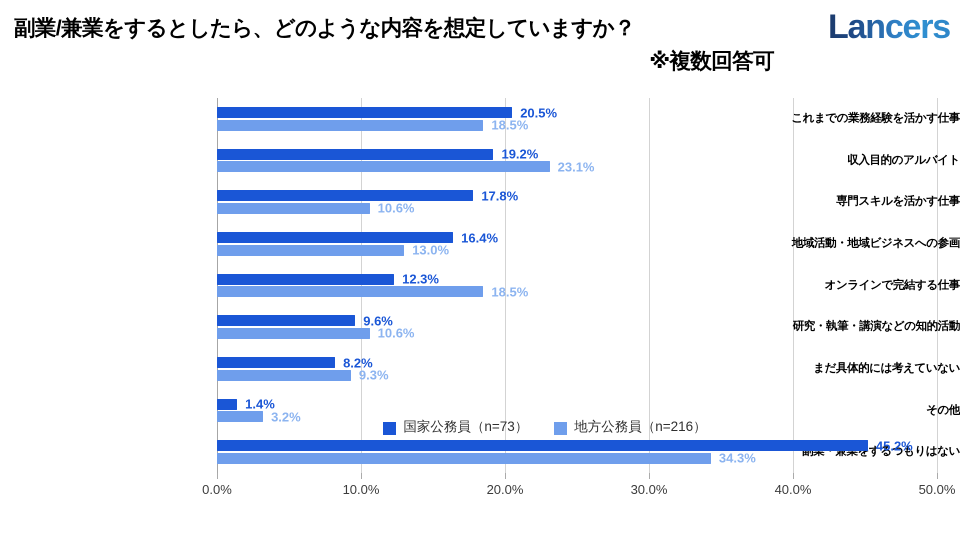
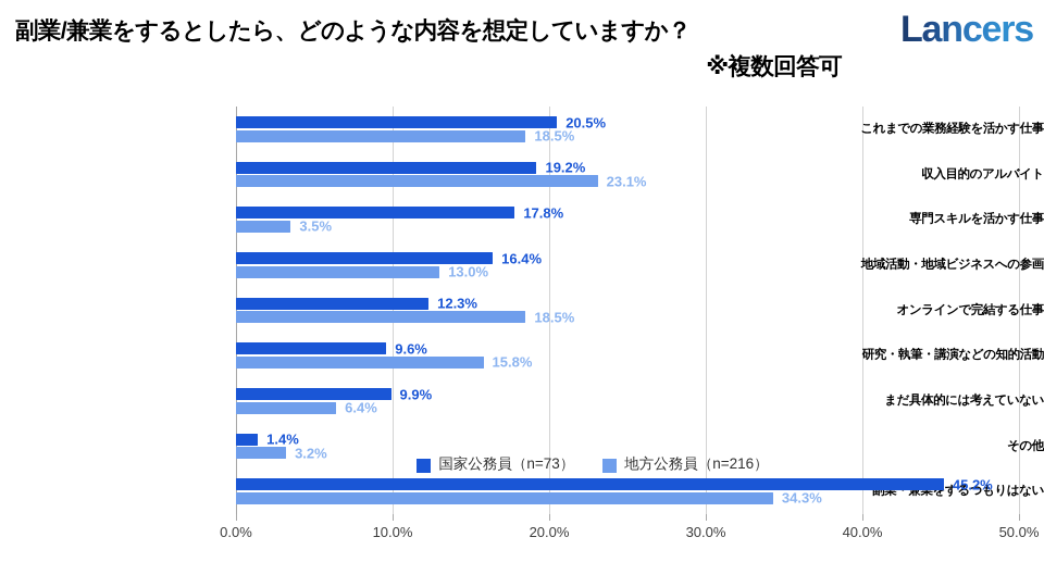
地方公務員（n=216）/専門スキルを活かす仕事: 10.6% -> 3.5%
地方公務員（n=216）/研究・執筆・講演などの知的活動: 10.6% -> 15.8%
国家公務員（n=73）/まだ具体的には考えていない: 8.2% -> 9.9%
地方公務員（n=216）/まだ具体的には考えていない: 9.3% -> 6.4%
